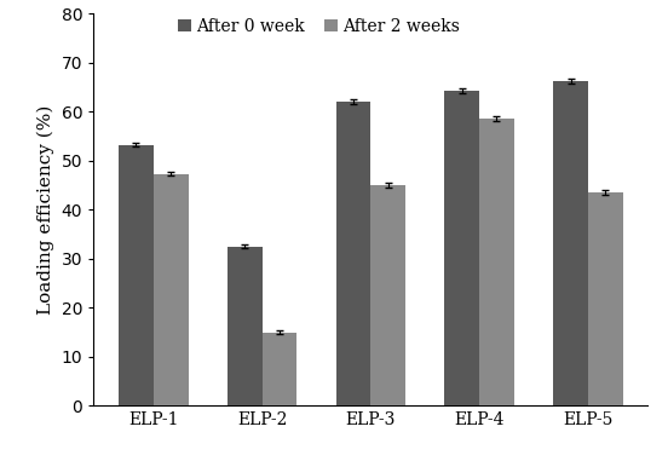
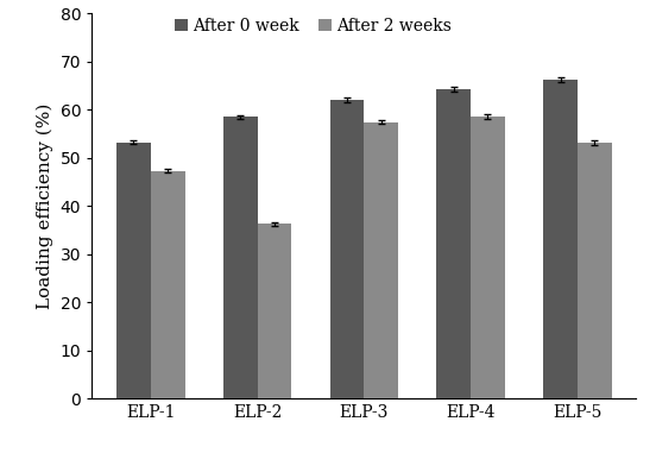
After 0 week/ELP-2: 32.5 -> 58.5
After 2 weeks/ELP-2: 15.0 -> 36.3
After 2 weeks/ELP-3: 45.0 -> 57.5
After 2 weeks/ELP-5: 43.5 -> 53.2
